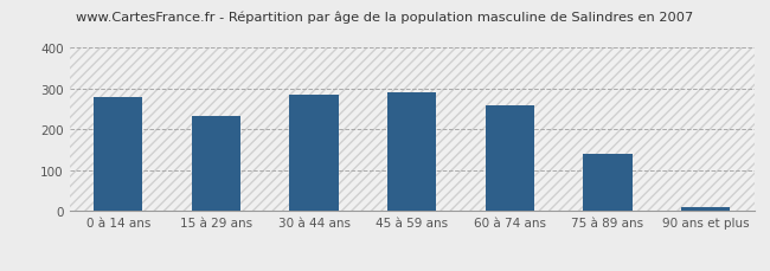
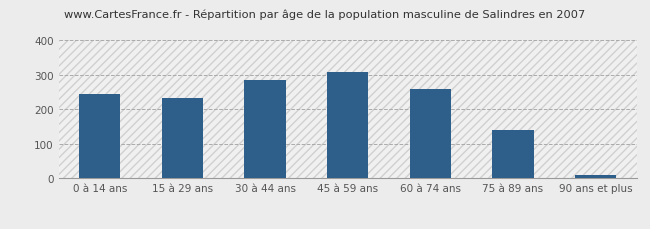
0 à 14 ans: 280 -> 245
45 à 59 ans: 290 -> 307
